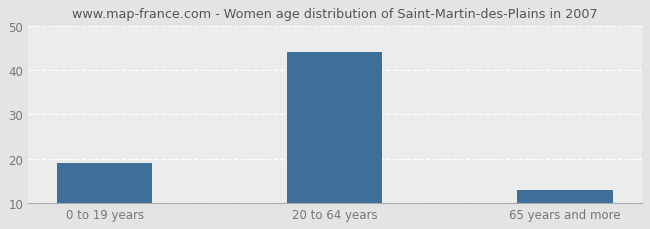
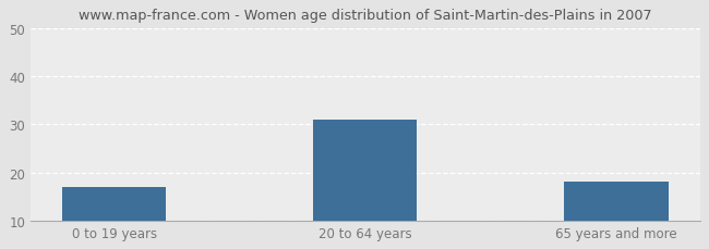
0 to 19 years: 19 -> 17
20 to 64 years: 44 -> 31
65 years and more: 13 -> 18
